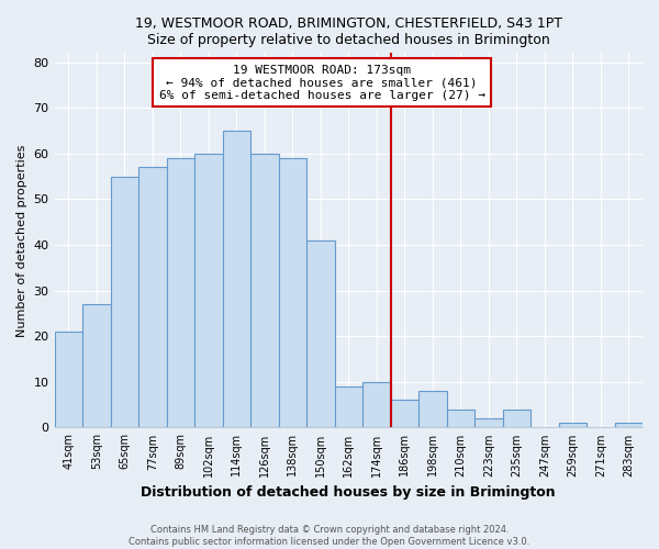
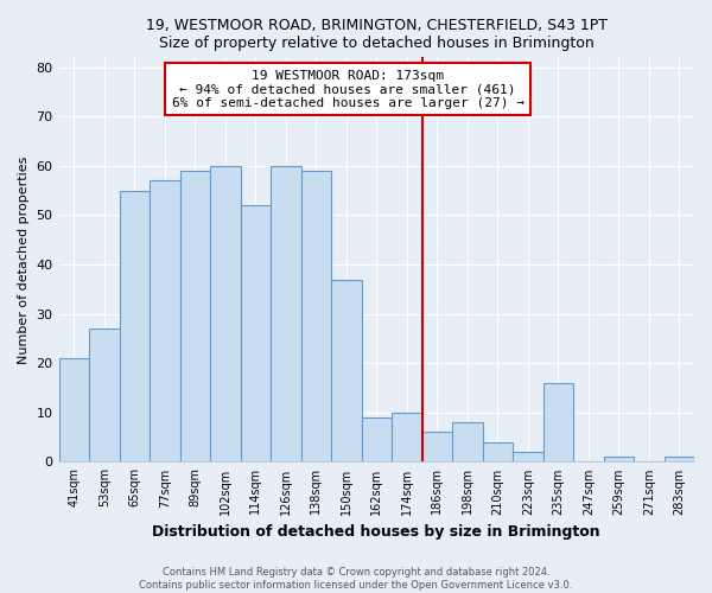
114sqm: 65 -> 52
150sqm: 41 -> 37
235sqm: 4 -> 16
